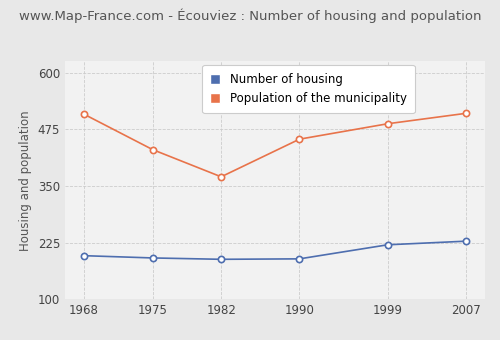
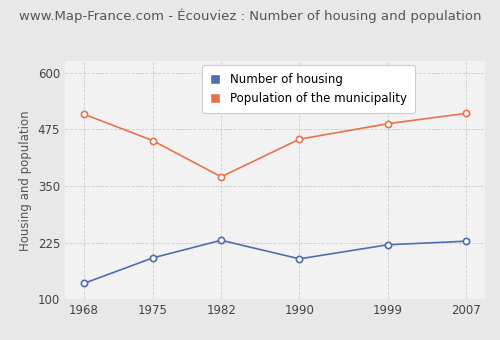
Number of housing/1968: 196 -> 135
Population of the municipality/1975: 430 -> 450
Number of housing/1982: 188 -> 230
